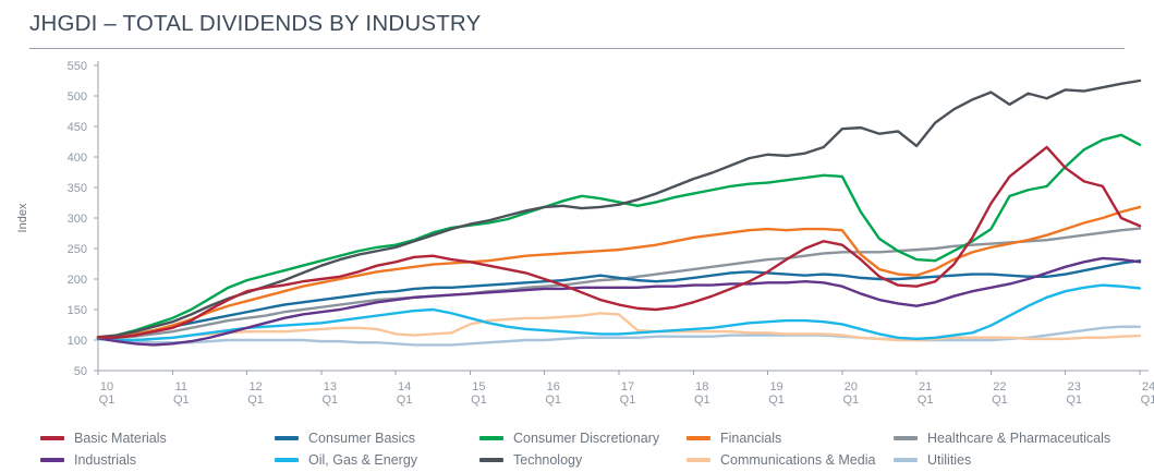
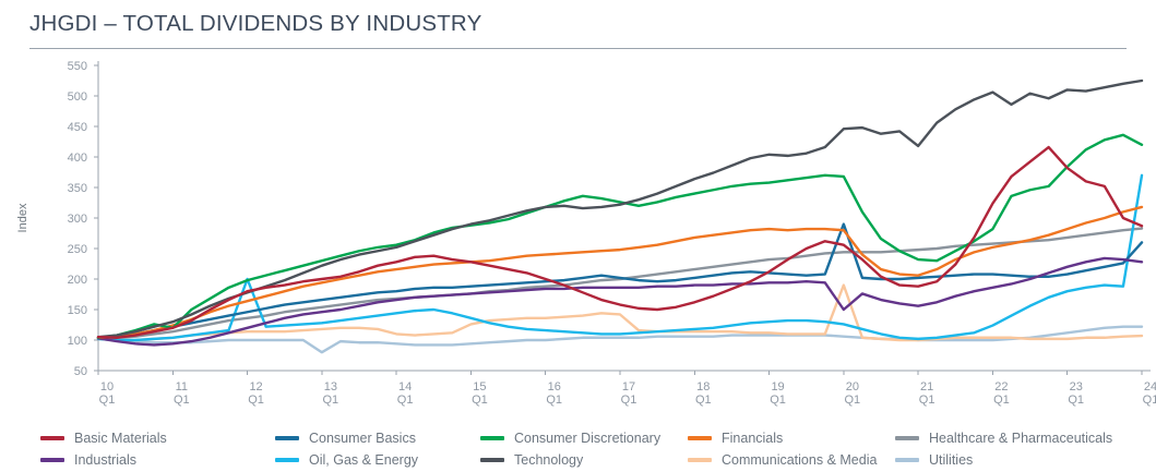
Consumer Discretionary/11 Q1: 140 -> 120
Oil, Gas & Energy/12 Q1: 120 -> 200
Utilities/13 Q1: 100 -> 80
Industrials/20 Q1: 190 -> 150
Consumer Basics/20 Q1: 210 -> 290
Communications & Media/20 Q1: 110 -> 190
Consumer Basics/24 Q1: 230 -> 260
Oil, Gas & Energy/24 Q1: 180 -> 370
